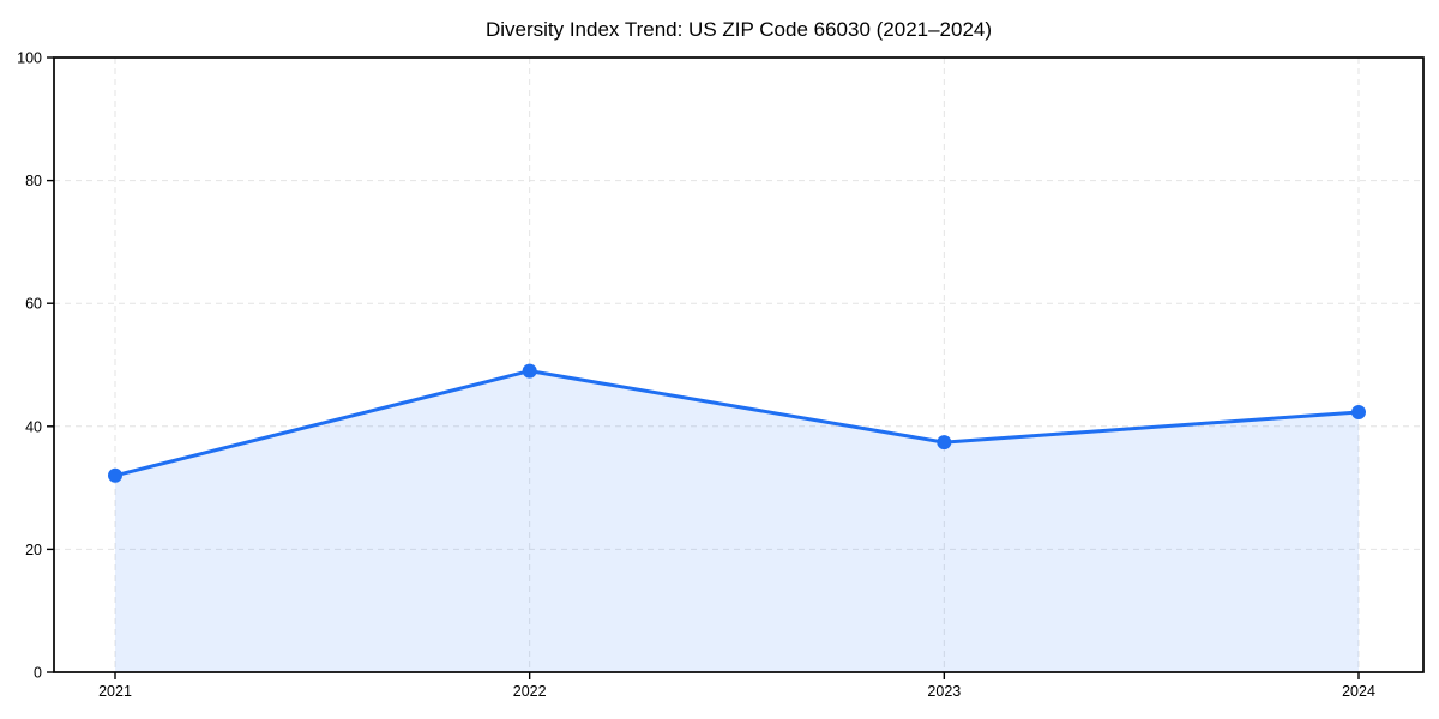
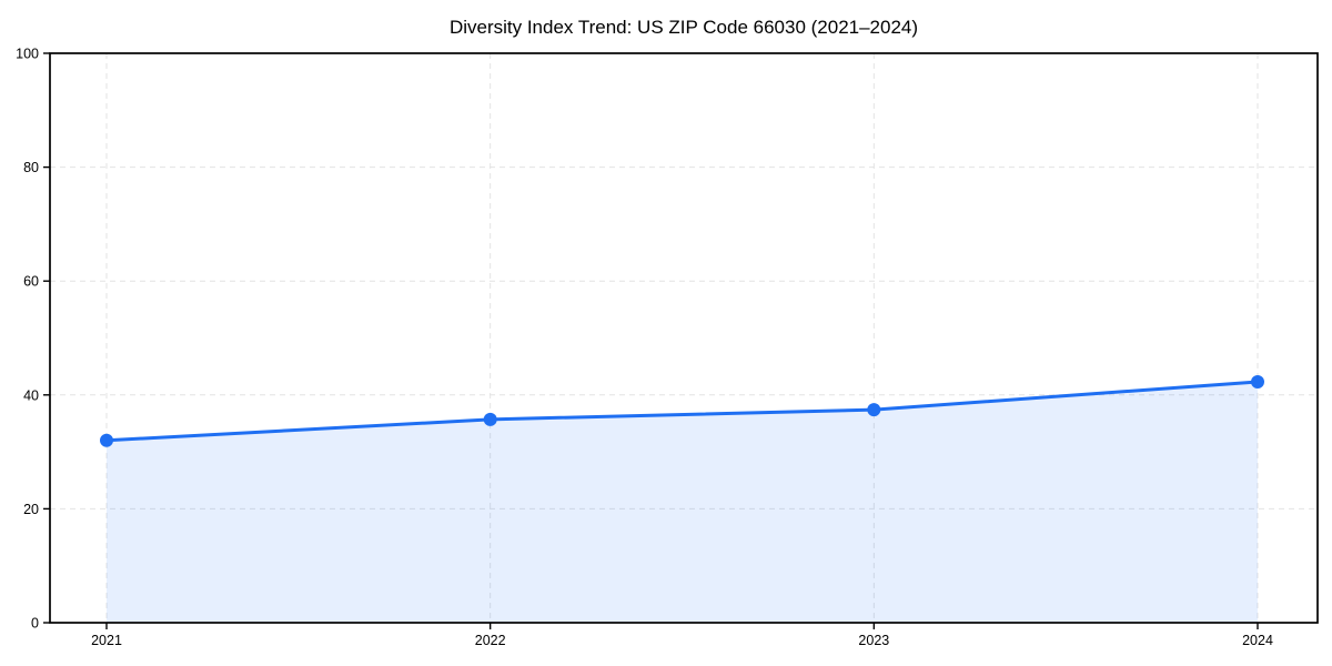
2022: 49 -> 36
